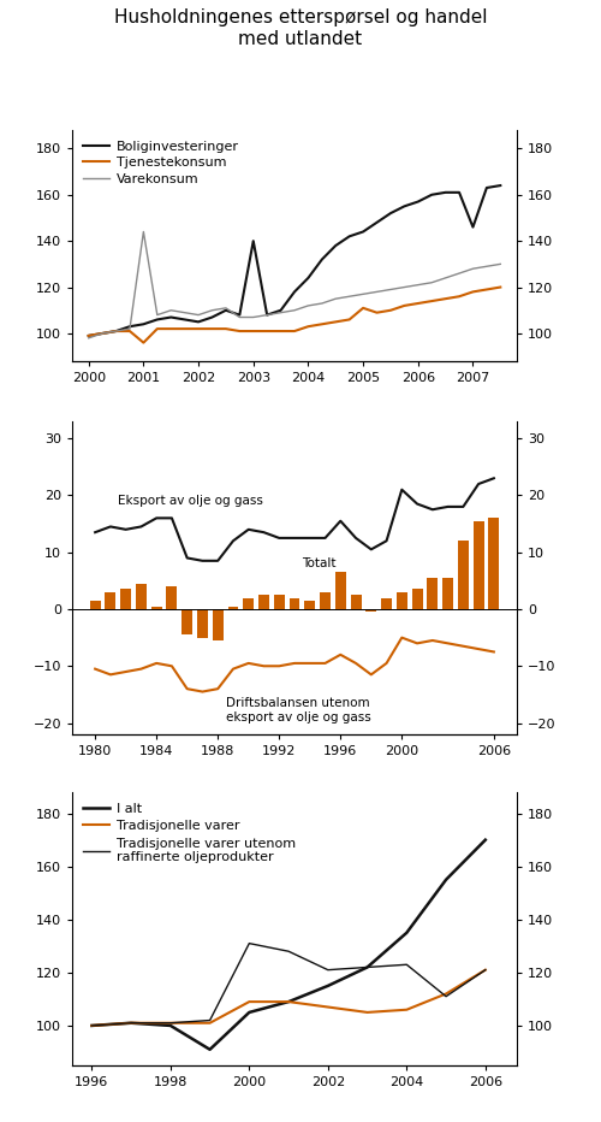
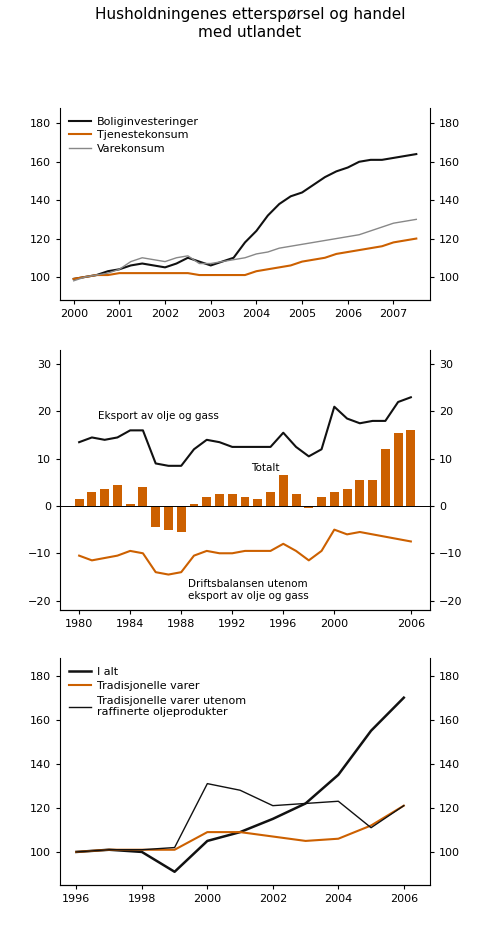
Tjenestekonsum/2001: 96 -> 102
Varekonsum/2001: 144 -> 104
Boliginvesteringer/2003: 140 -> 106
Tjenestekonsum/2005: 111 -> 108
Boliginvesteringer/2007: 146 -> 162
